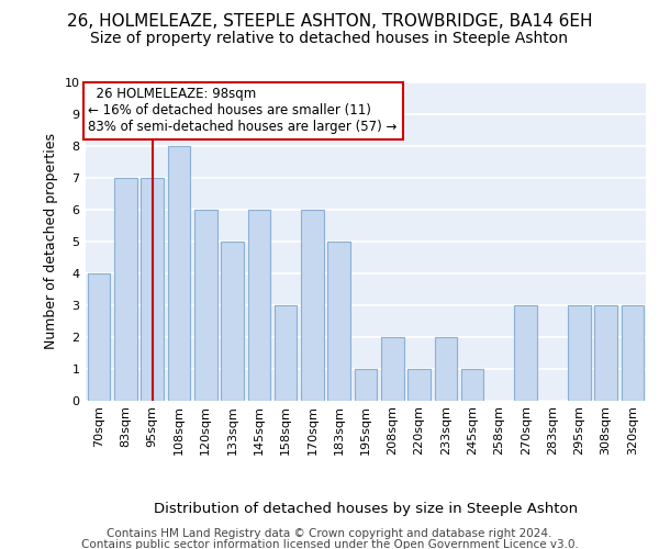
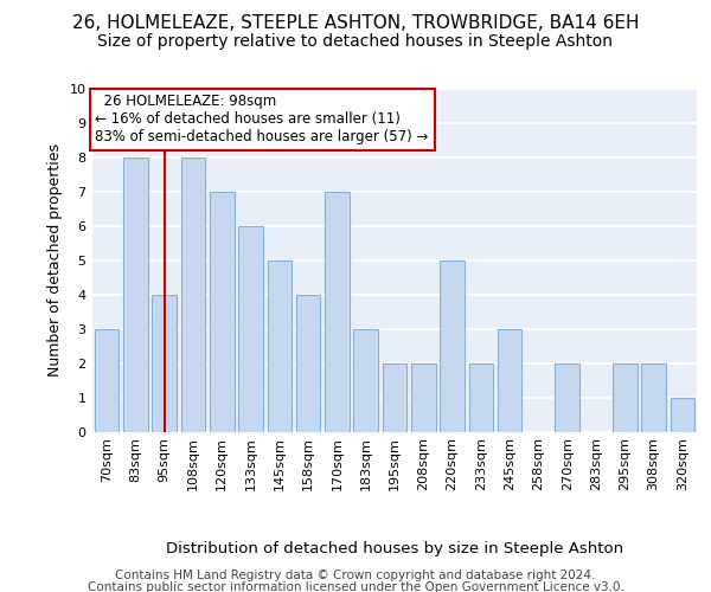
70sqm: 4 -> 3
83sqm: 7 -> 8
95sqm: 7 -> 4
120sqm: 6 -> 7
133sqm: 5 -> 6
145sqm: 6 -> 5
158sqm: 3 -> 4
170sqm: 6 -> 7
183sqm: 5 -> 3
195sqm: 1 -> 2
220sqm: 1 -> 5
245sqm: 1 -> 3
270sqm: 3 -> 2
295sqm: 3 -> 2
308sqm: 3 -> 2
320sqm: 3 -> 1
